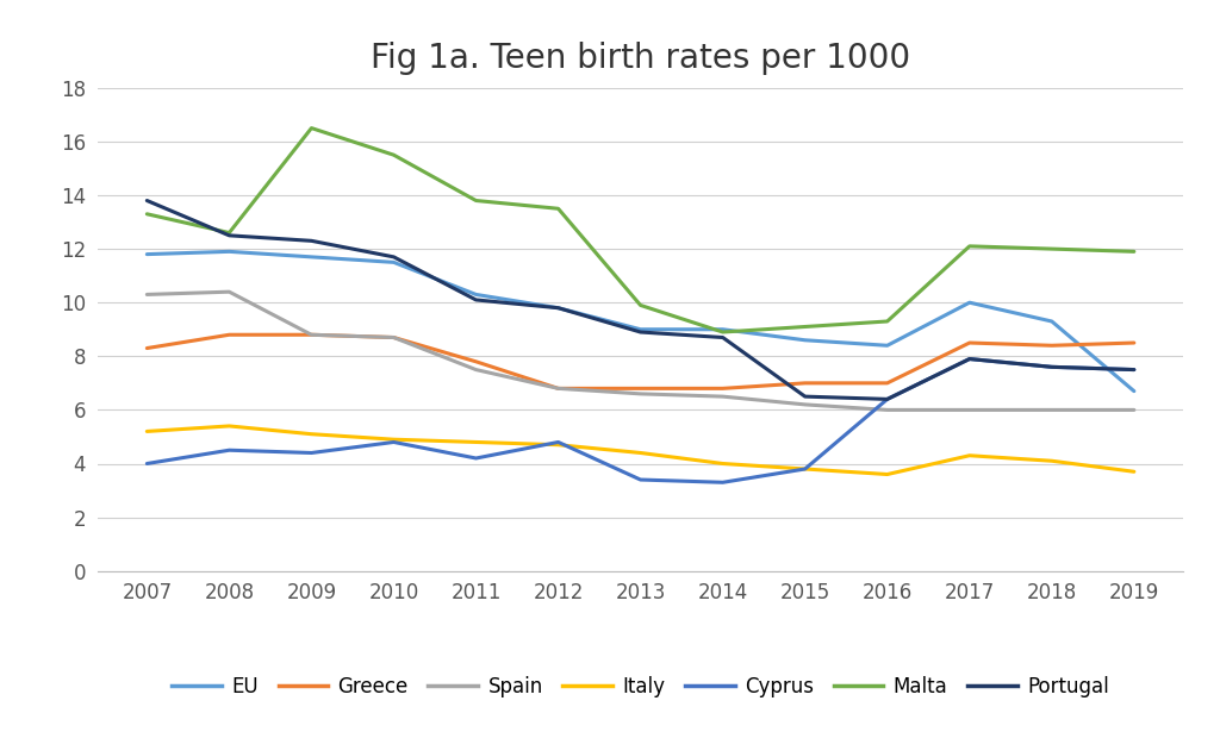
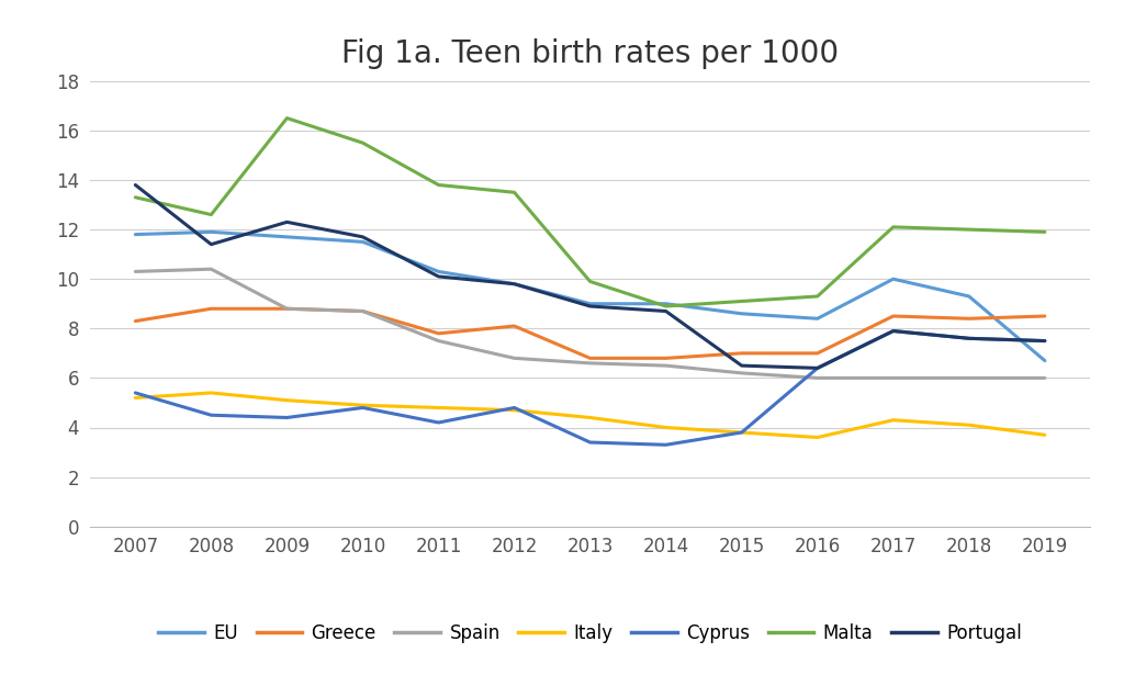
Cyprus/2007: 4.0 -> 5.4
Portugal/2008: 12.5 -> 11.4
Greece/2012: 6.8 -> 8.1
